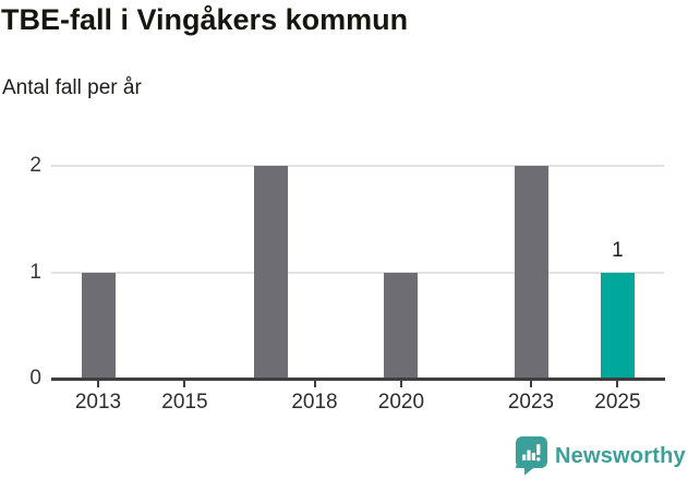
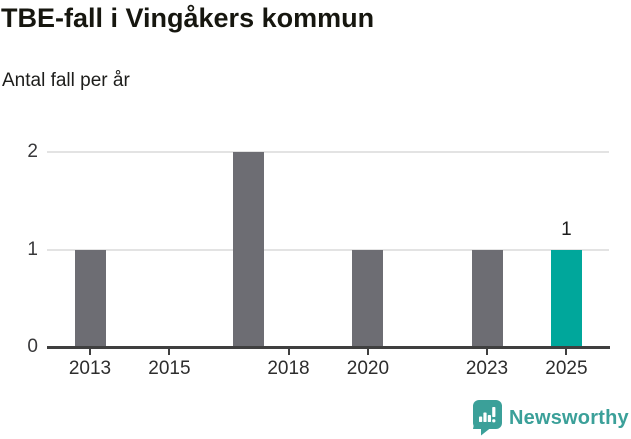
2023: 2 -> 1
